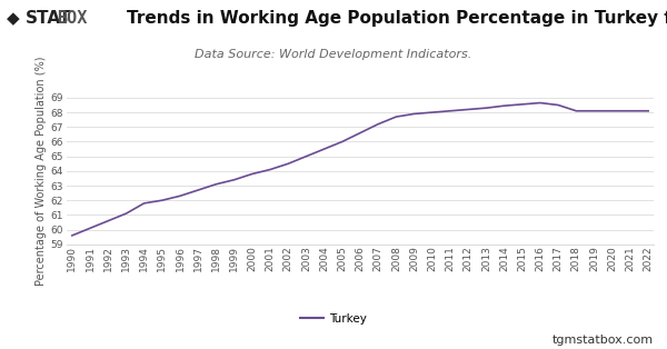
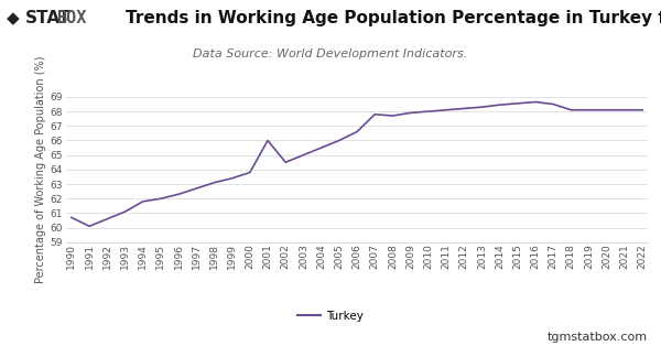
1990: 59.6 -> 60.7
2001: 64.1 -> 66.0
2007: 67.2 -> 67.8
